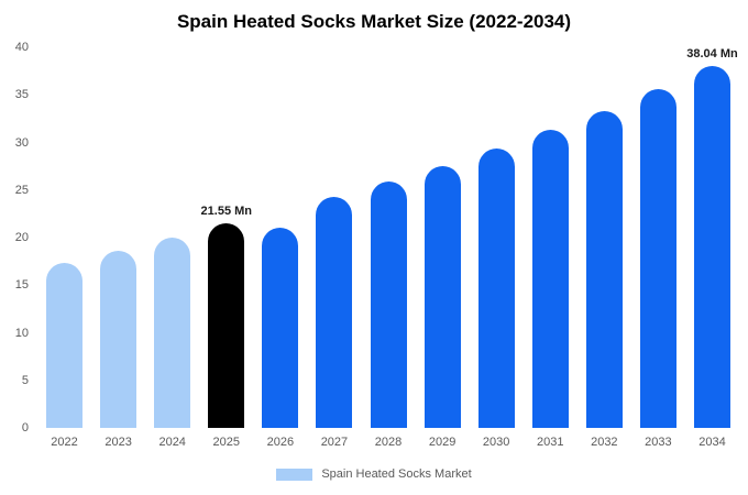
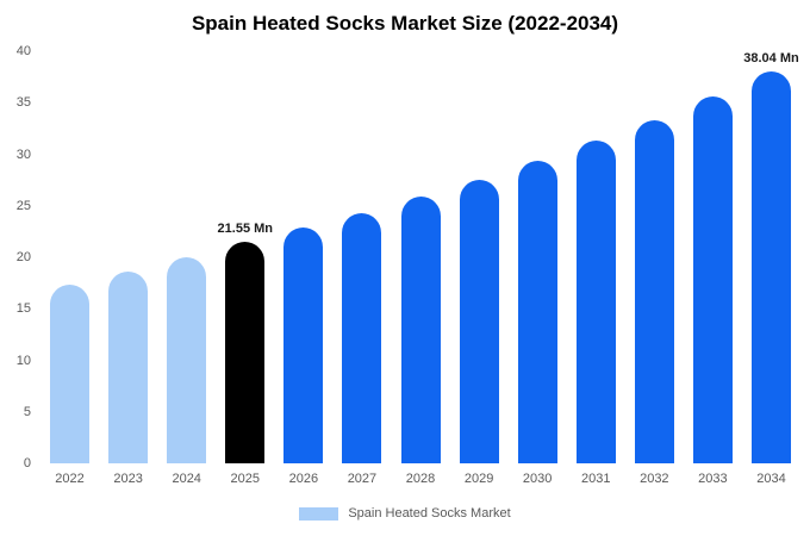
2026: 21 -> 23
